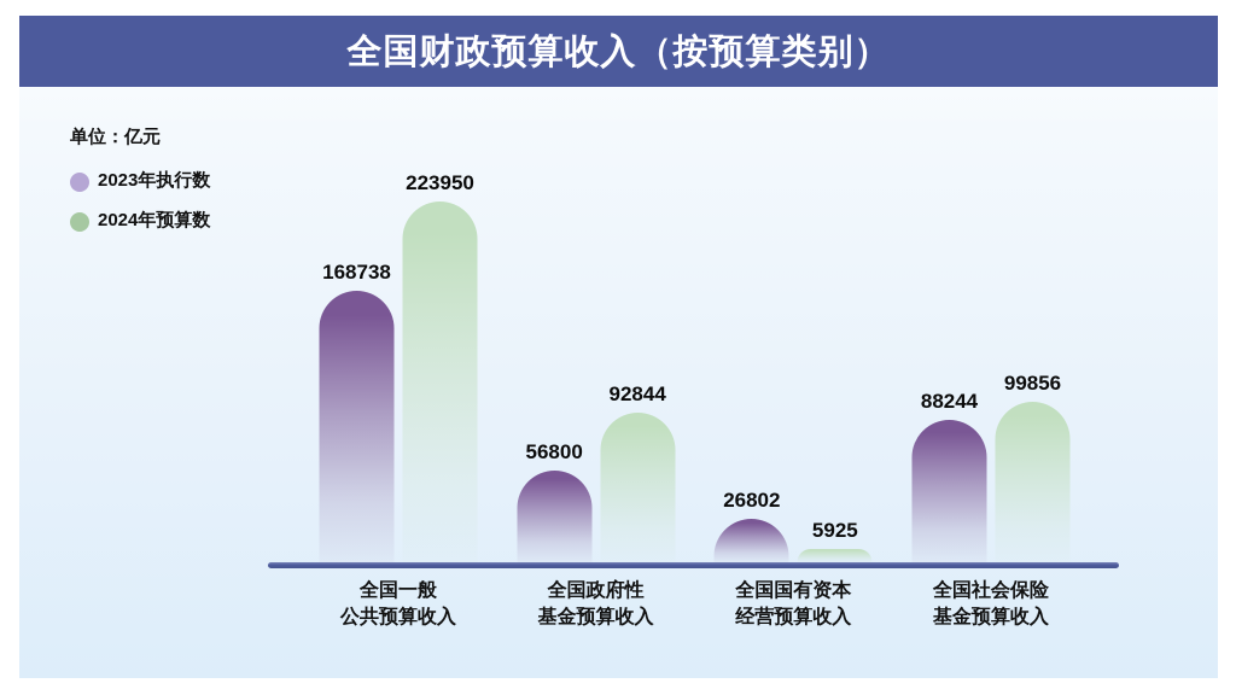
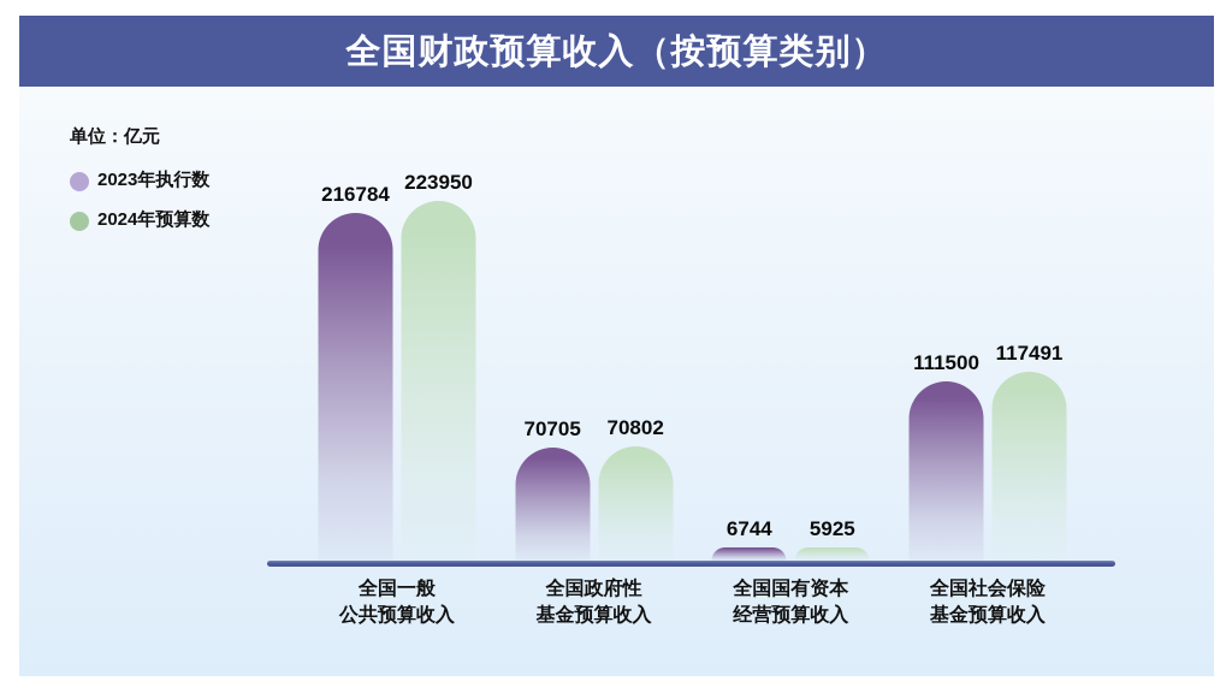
2023年执行数/全国一般 公共预算收入: 168738 -> 216784
2023年执行数/全国政府性 基金预算收入: 56800 -> 70705
2024年预算数/全国政府性 基金预算收入: 92844 -> 70802
2023年执行数/全国国有资本 经营预算收入: 26802 -> 6744
2023年执行数/全国社会保险 基金预算收入: 88244 -> 111500
2024年预算数/全国社会保险 基金预算收入: 99856 -> 117491
